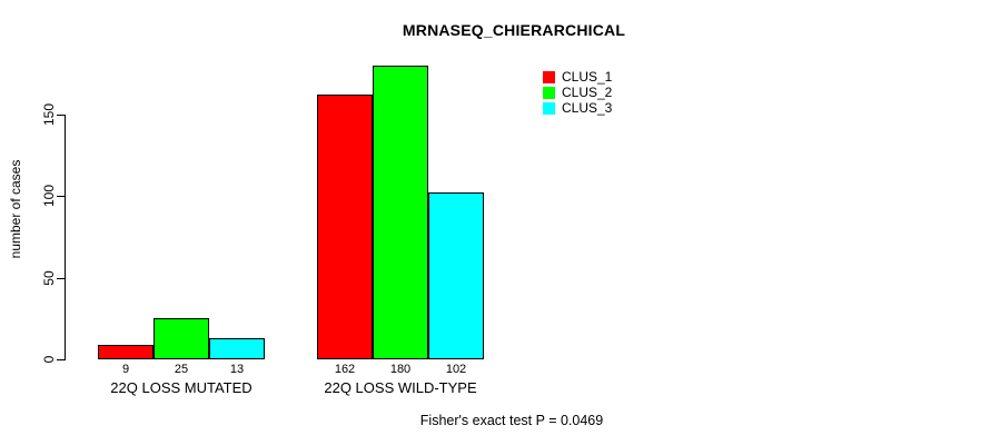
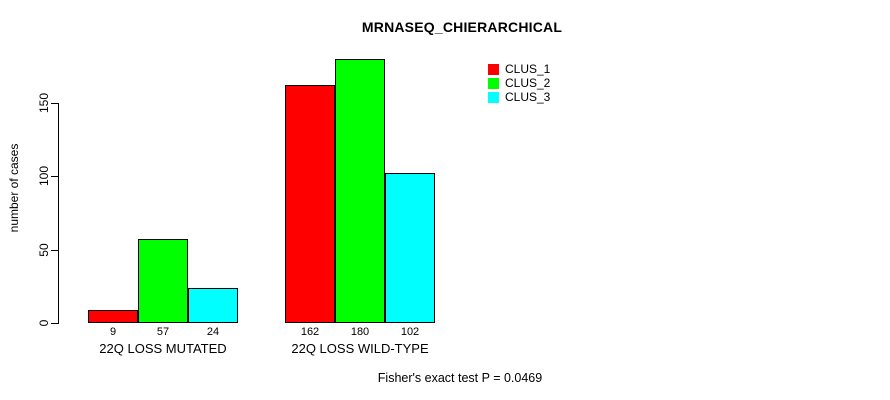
CLUS_2/22Q LOSS MUTATED: 25 -> 57
CLUS_3/22Q LOSS MUTATED: 13 -> 24
